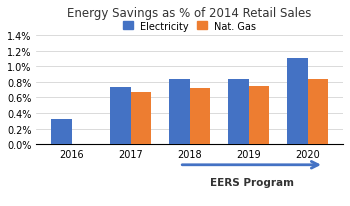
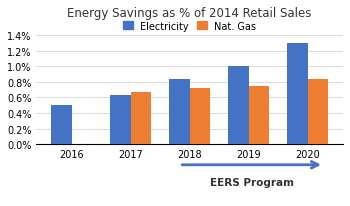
Electricity/2016: 0.32% -> 0.50%
Electricity/2017: 0.74% -> 0.63%
Electricity/2019: 0.84% -> 1.00%
Electricity/2020: 1.10% -> 1.30%
